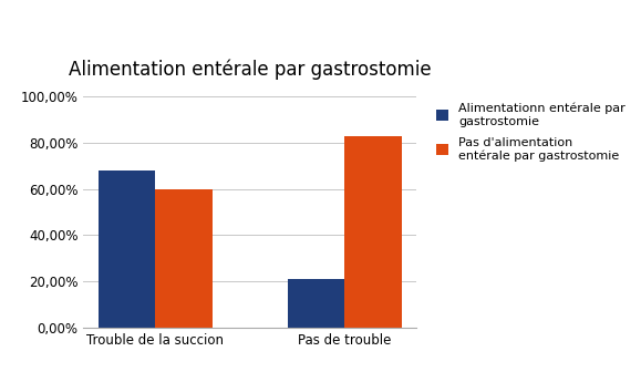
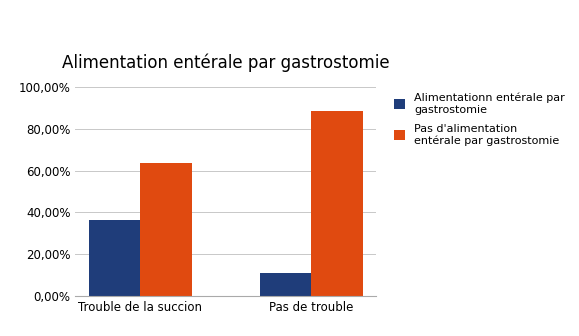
Alimentationn entérale par gastrostomie/Trouble de la succion: 68,0% -> 36,4%
Pas d'alimentation entérale par gastrostomie/Trouble de la succion: 60,0% -> 63,6%
Alimentationn entérale par gastrostomie/Pas de trouble: 21,0% -> 11,1%
Pas d'alimentation entérale par gastrostomie/Pas de trouble: 83,0% -> 88,9%
